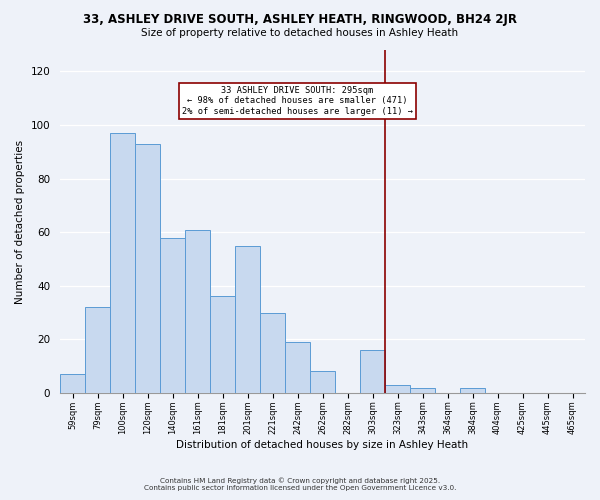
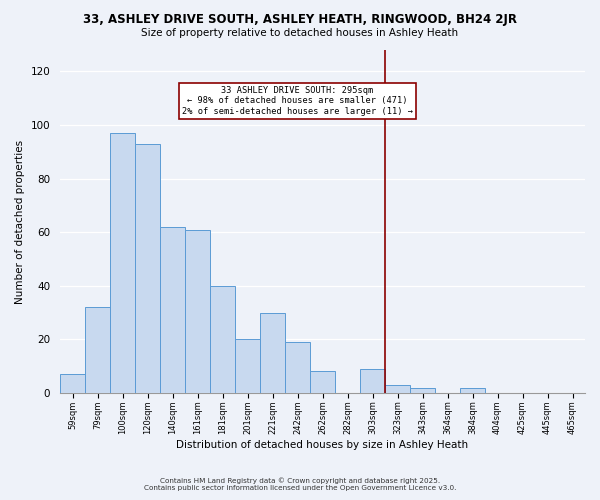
140sqm: 58 -> 62
181sqm: 36 -> 40
201sqm: 55 -> 20
303sqm: 16 -> 9
